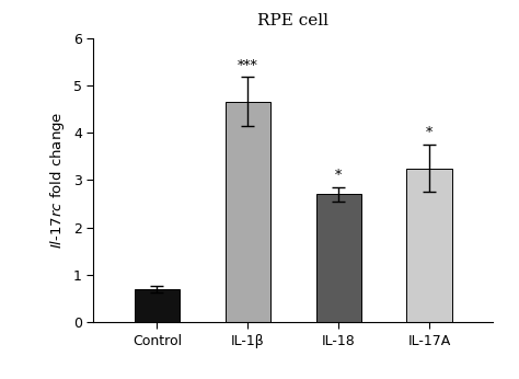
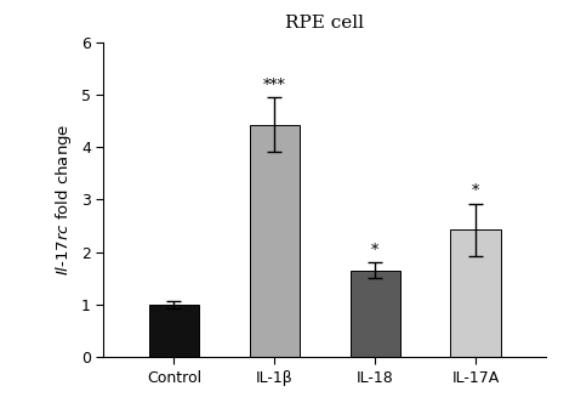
Control: 0.70 -> 1.00
IL-1β: 4.65 -> 4.42
IL-18: 2.70 -> 1.65
IL-17A: 3.25 -> 2.42
